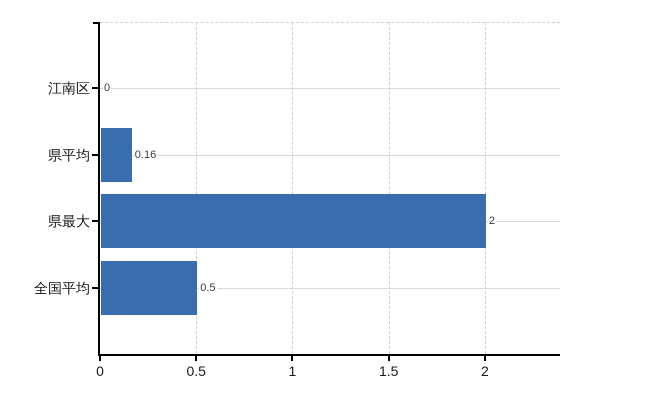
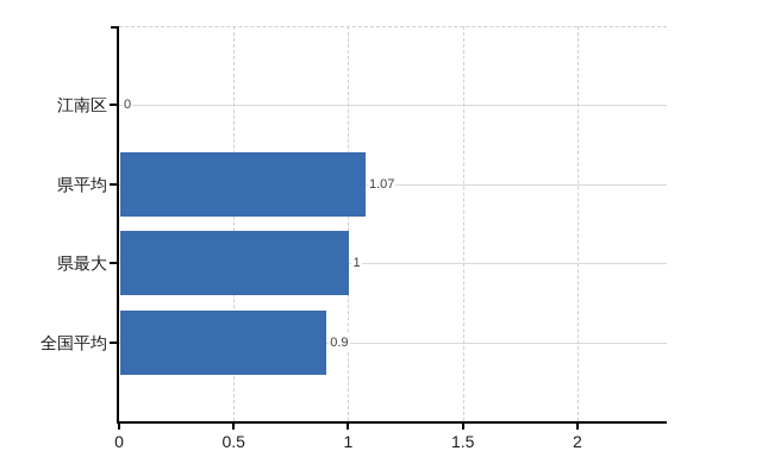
県平均: 0.16 -> 1.07
県最大: 2 -> 1
全国平均: 0.5 -> 0.9
